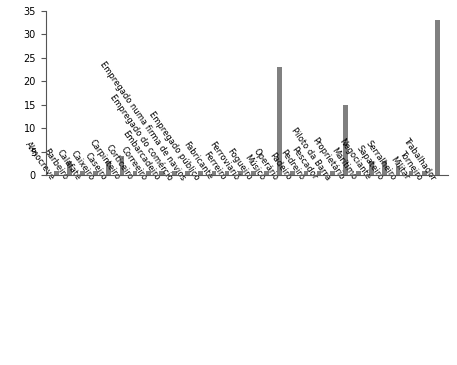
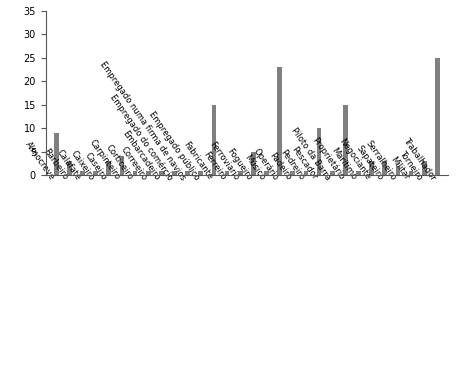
Almocreve: 1 -> 9
Fabricante: 1 -> 15
Fogueiro: 1 -> 5
Pescador: 1 -> 10
Torneiro: 1 -> 3
Trabalhador: 33 -> 25
